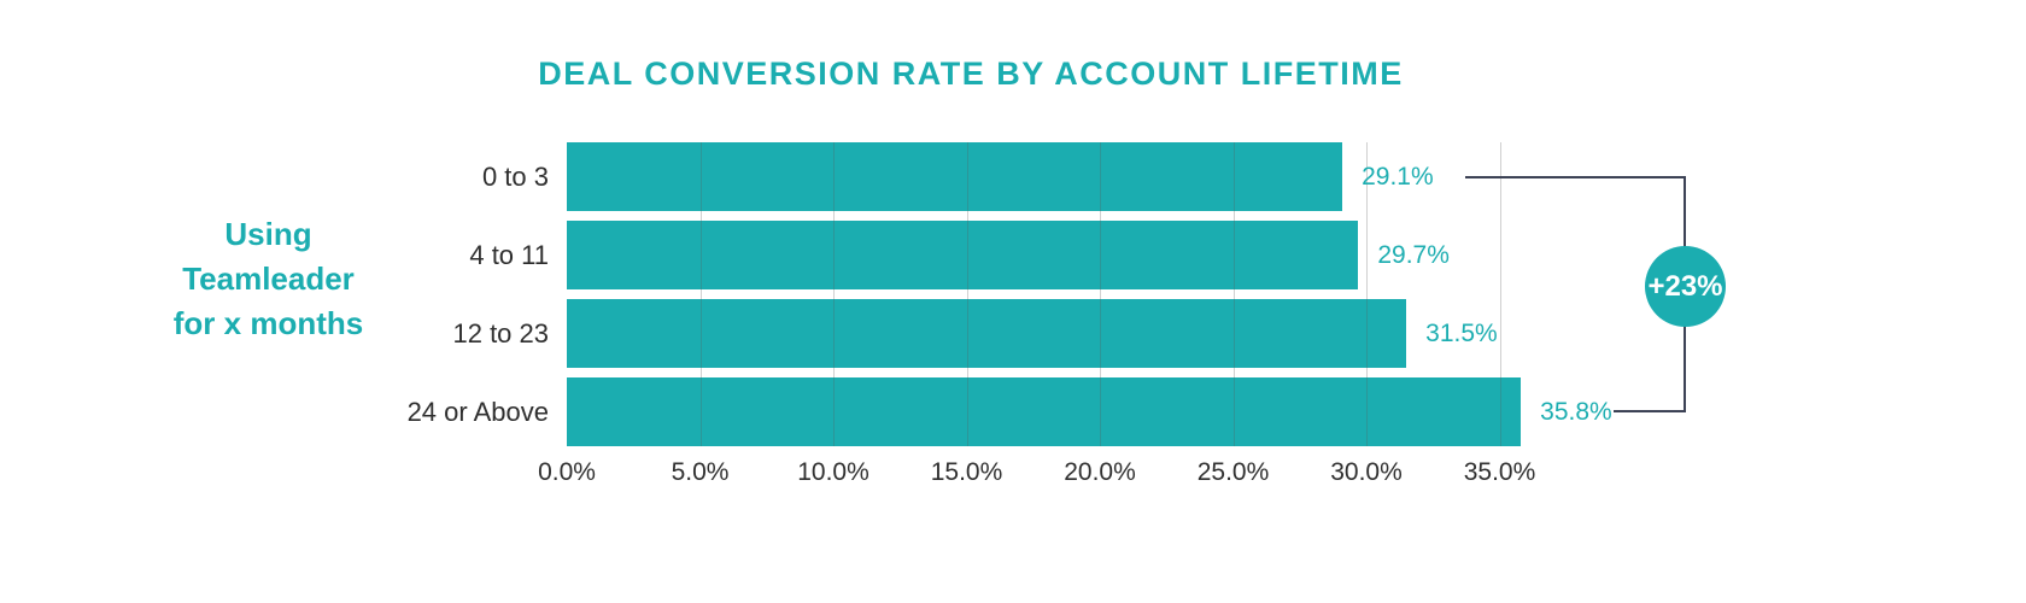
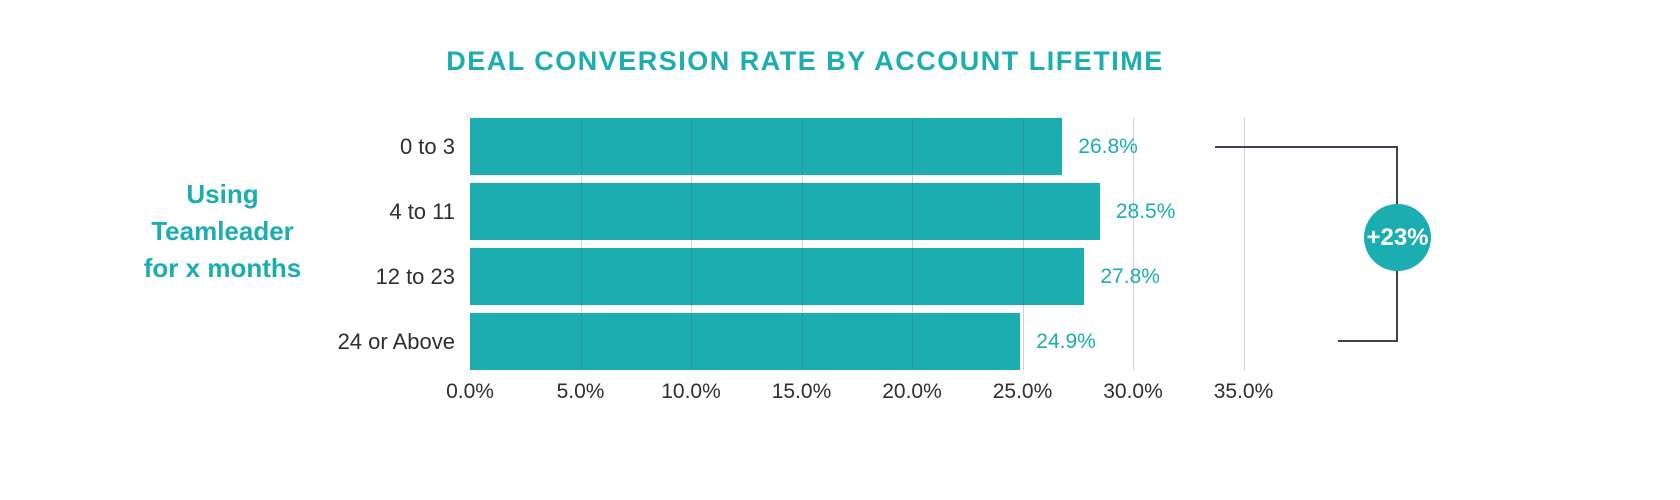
0 to 3: 29.1% -> 26.8%
4 to 11: 29.7% -> 28.5%
12 to 23: 31.5% -> 27.8%
24 or Above: 35.8% -> 24.9%
